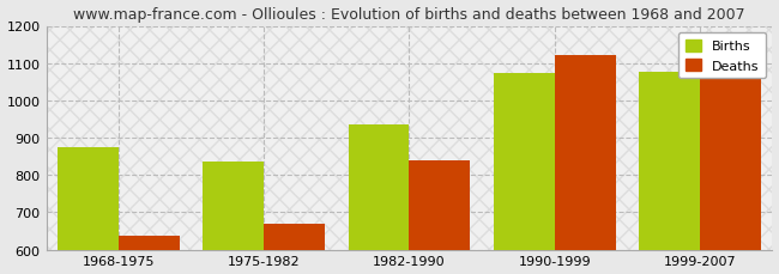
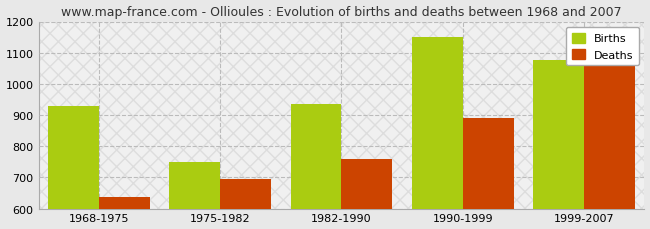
Births/1968-1975: 875 -> 930
Births/1975-1982: 835 -> 750
Deaths/1975-1982: 668 -> 695
Deaths/1982-1990: 838 -> 760
Births/1990-1999: 1072 -> 1150
Deaths/1990-1999: 1120 -> 890
